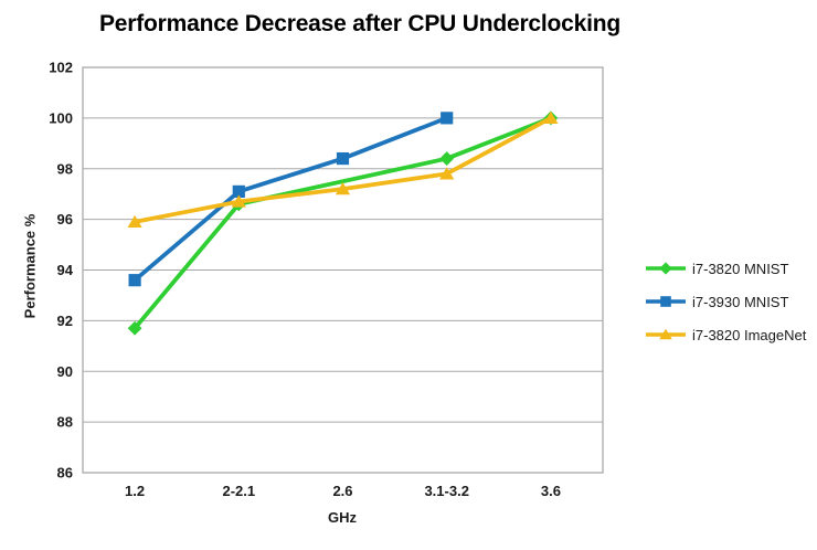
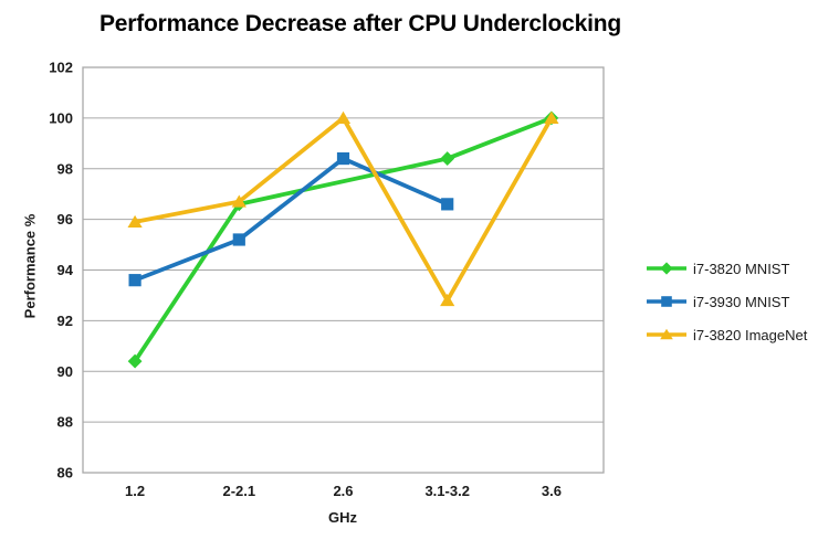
i7-3820 MNIST/1.2: 91.7 -> 90.4
i7-3930 MNIST/2-2.1: 97.1 -> 95.2
i7-3820 ImageNet/2.6: 97.2 -> 100.0
i7-3930 MNIST/3.1-3.2: 100.0 -> 96.6
i7-3820 ImageNet/3.1-3.2: 97.8 -> 92.8
